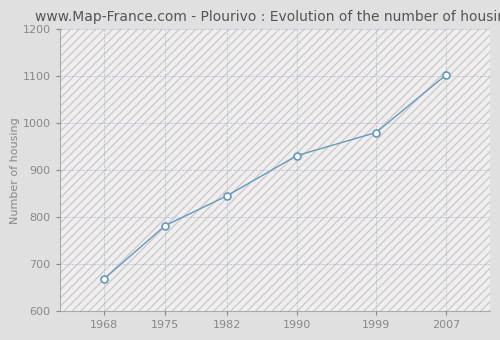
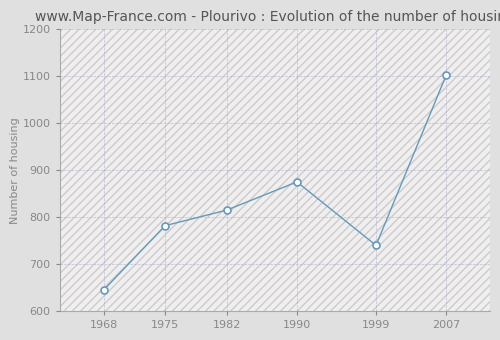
1968: 668 -> 645
1982: 845 -> 815
1990: 931 -> 875
1999: 980 -> 740
